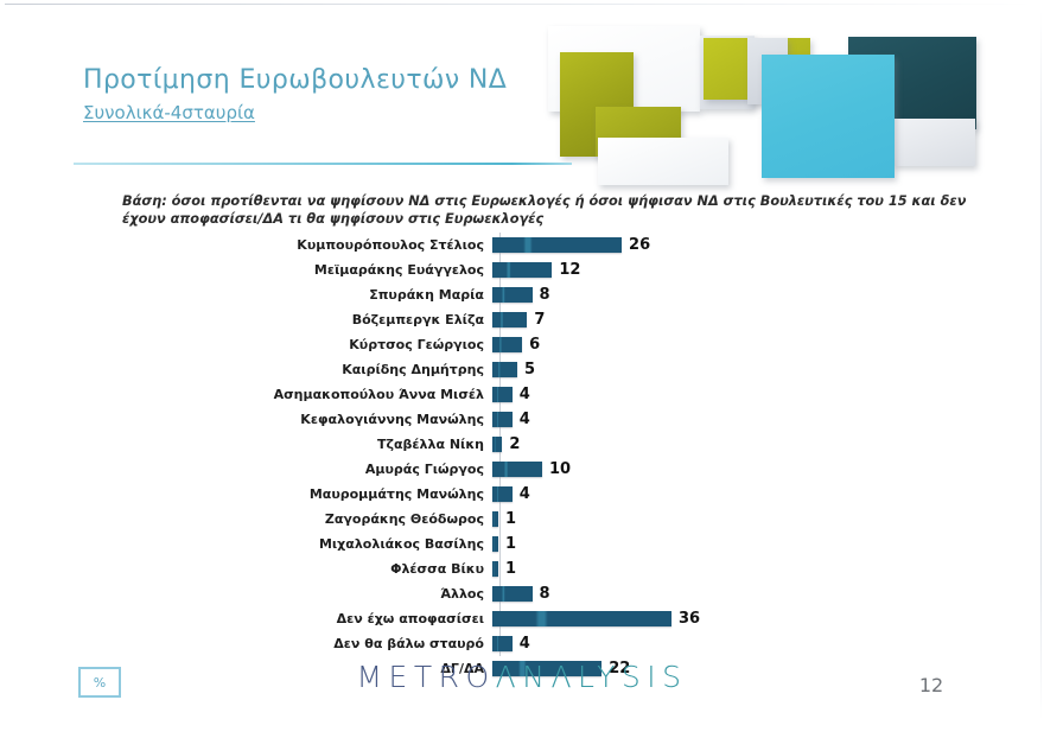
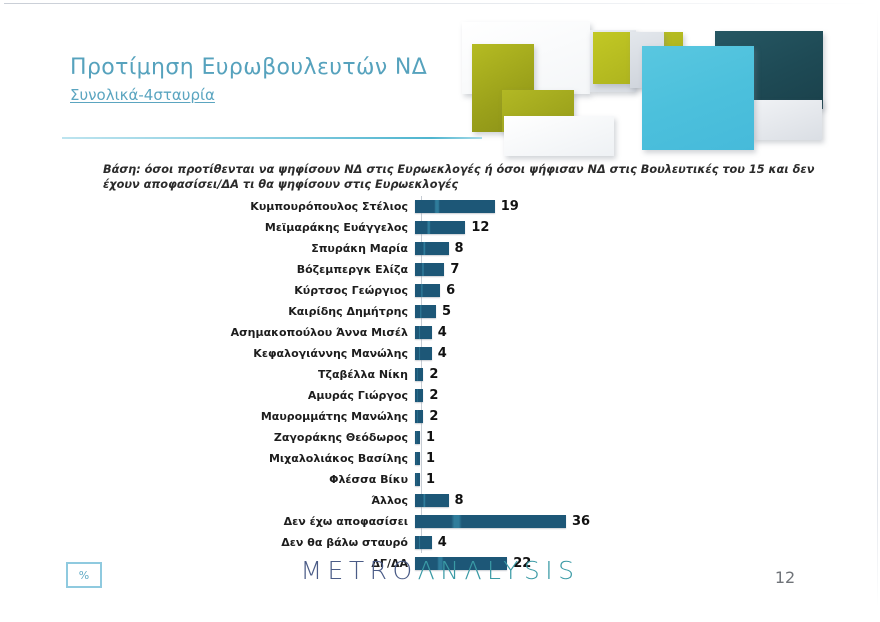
Κυμπουρόπουλος Στέλιος: 26 -> 19
Αμυράς Γιώργος: 10 -> 2
Μαυρομμάτης Μανώλης: 4 -> 2
